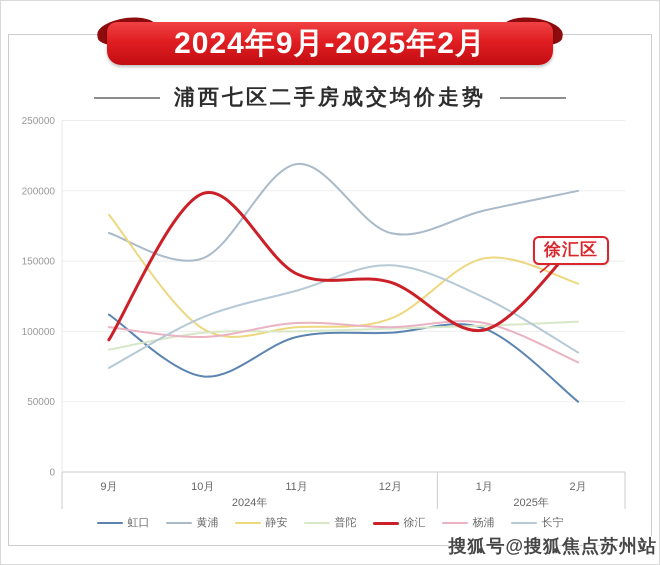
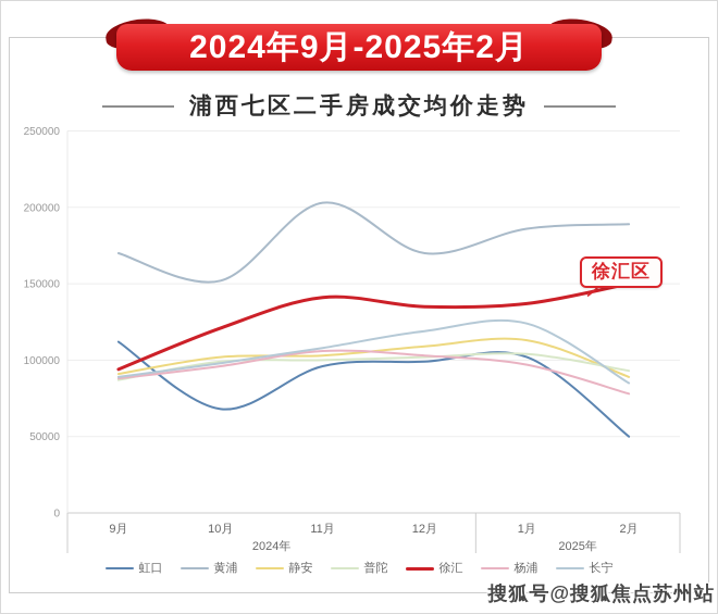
静安/9月: 183000 -> 91000
杨浦/9月: 103000 -> 88000
长宁/9月: 74000 -> 89000
徐汇/10月: 198000 -> 121000
长宁/10月: 110000 -> 98000
黄浦/11月: 219000 -> 203000
长宁/11月: 129000 -> 108000
长宁/12月: 147000 -> 119000
静安/1月: 152000 -> 113000
徐汇/1月: 101000 -> 137000
杨浦/1月: 106000 -> 97000
黄浦/2月: 200000 -> 189000
静安/2月: 134000 -> 89000
普陀/2月: 107000 -> 93000
徐汇/2月: 164000 -> 150000
